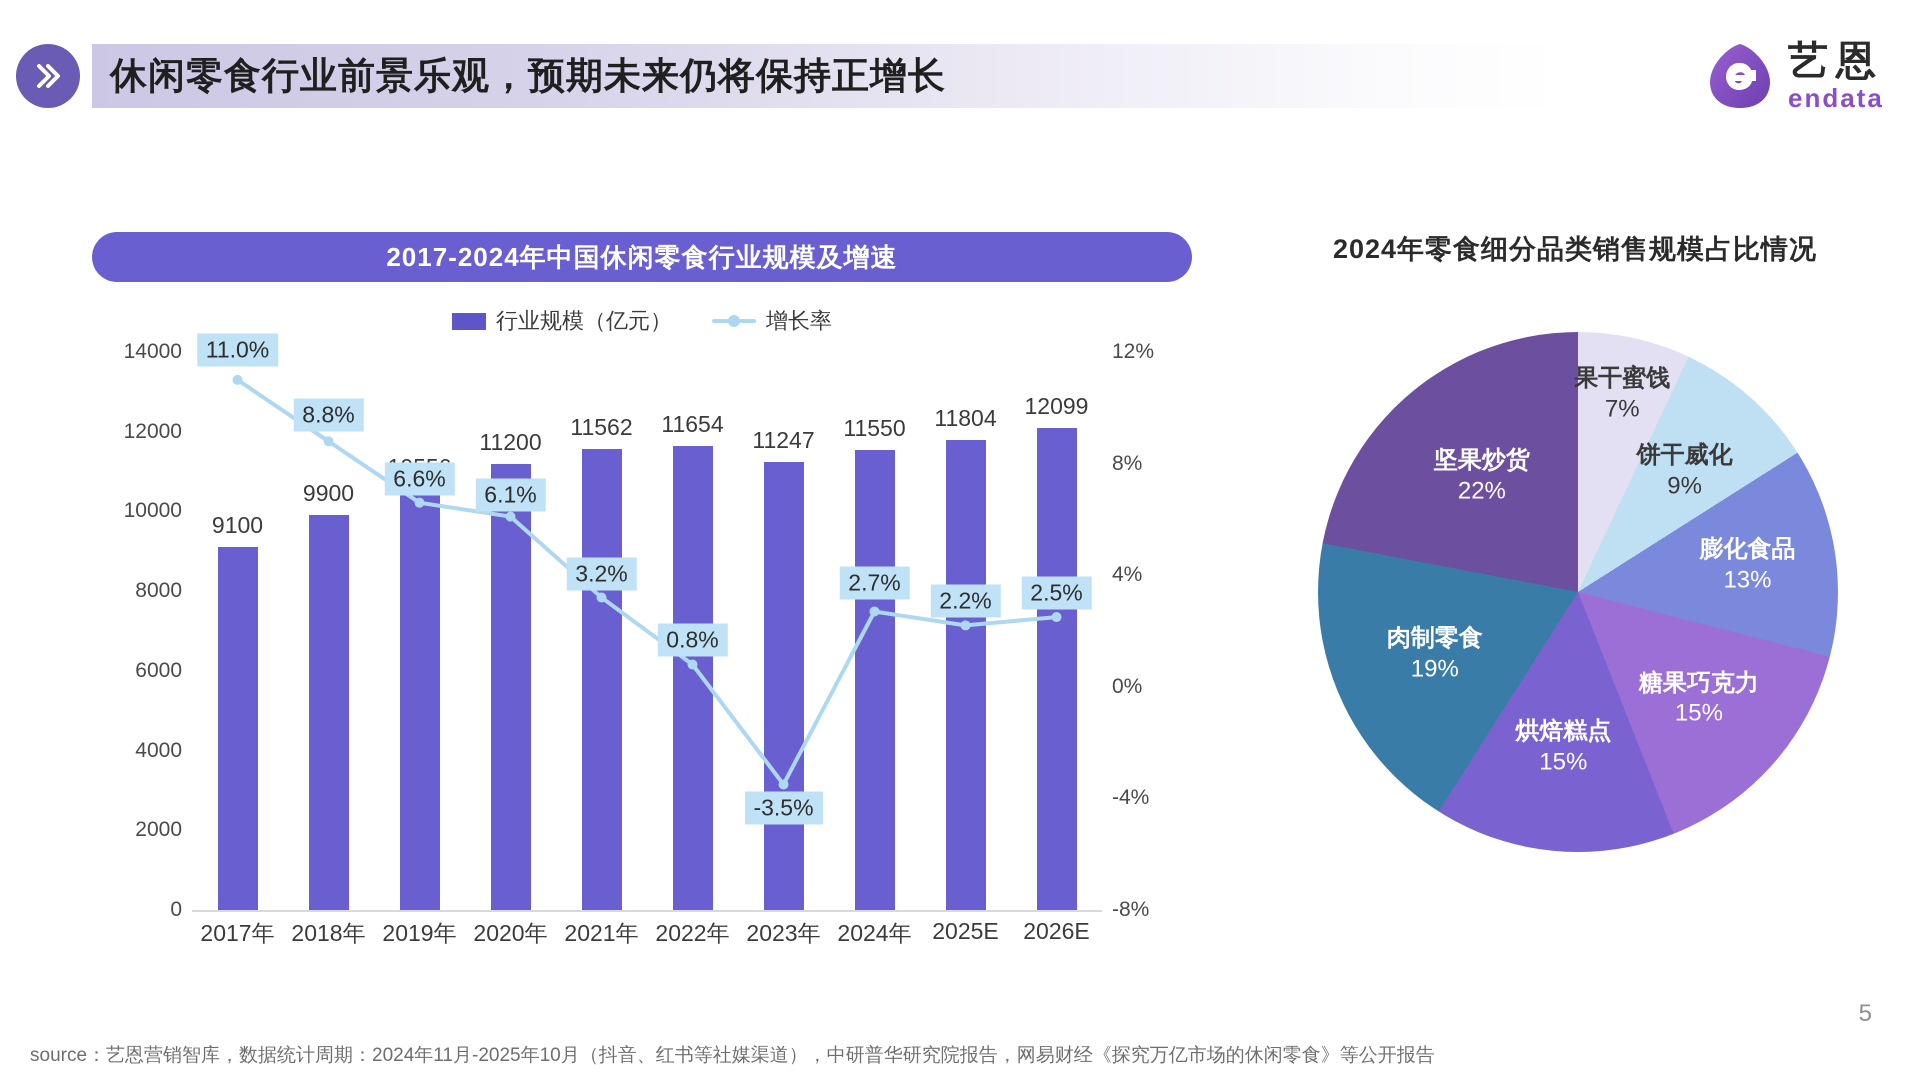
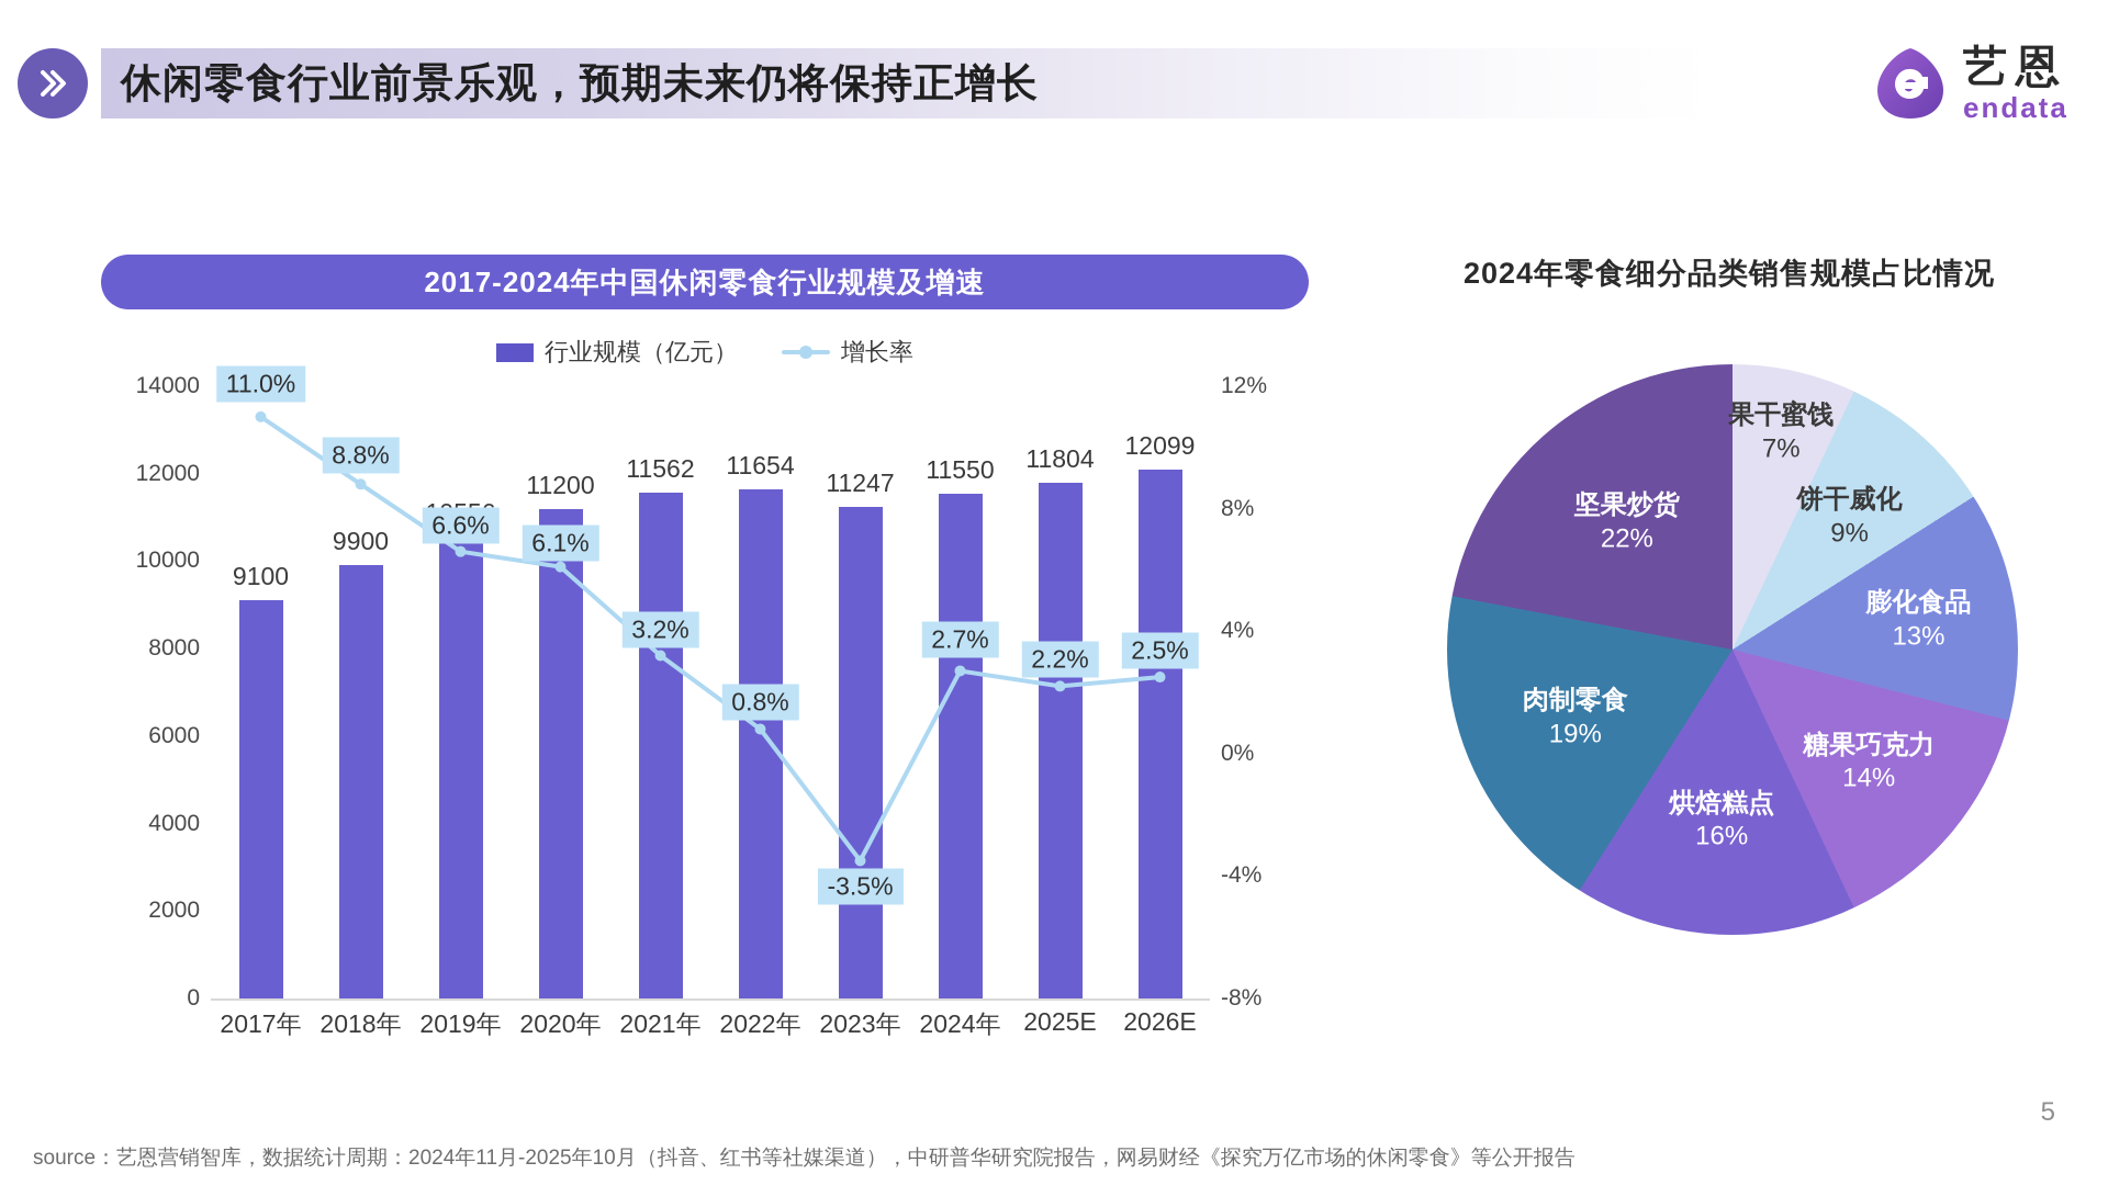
2024年零食细分品类销售规模占比情况/糖果巧克力: 15% -> 14%
2024年零食细分品类销售规模占比情况/烘焙糕点: 15% -> 16%
